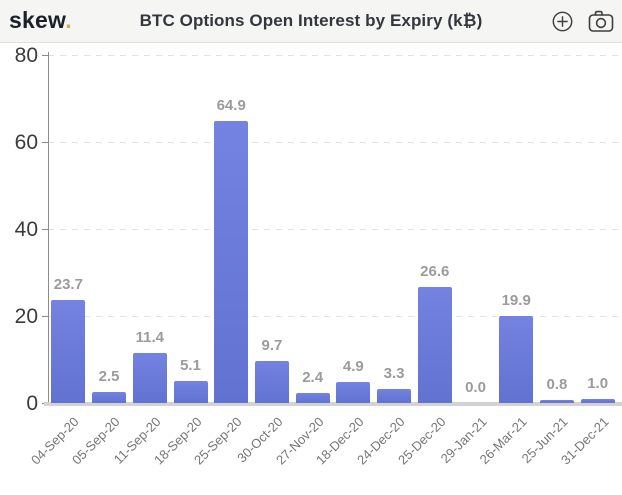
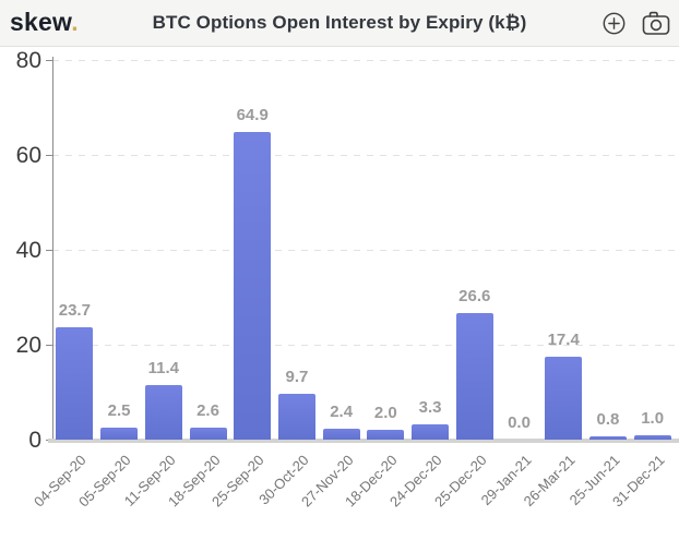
18-Sep-20: 5.1 -> 2.6
18-Dec-20: 4.9 -> 2.0
26-Mar-21: 19.9 -> 17.4
